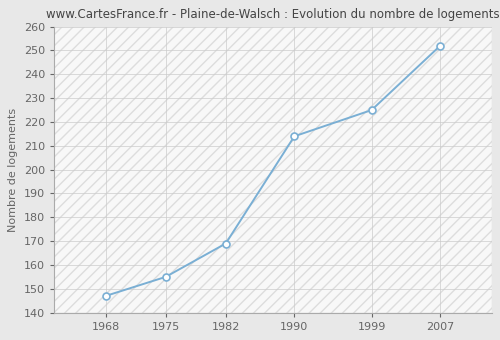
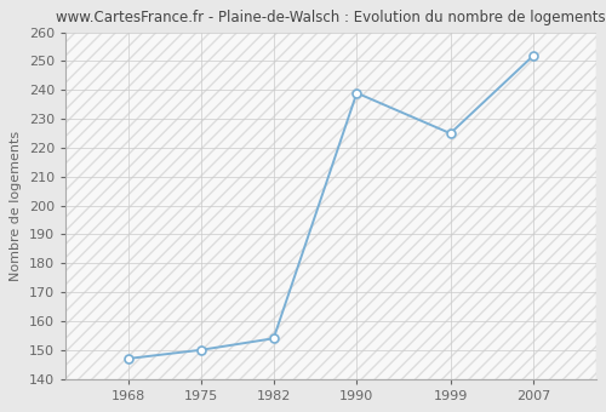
1975: 155 -> 150
1982: 169 -> 154
1990: 214 -> 239
